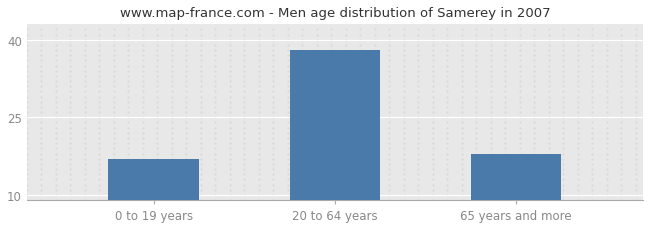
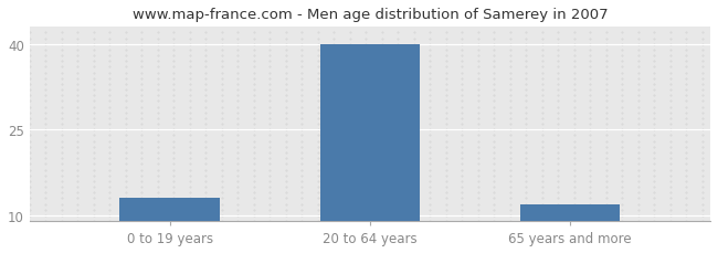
0 to 19 years: 17 -> 13
20 to 64 years: 38 -> 40
65 years and more: 18 -> 12
